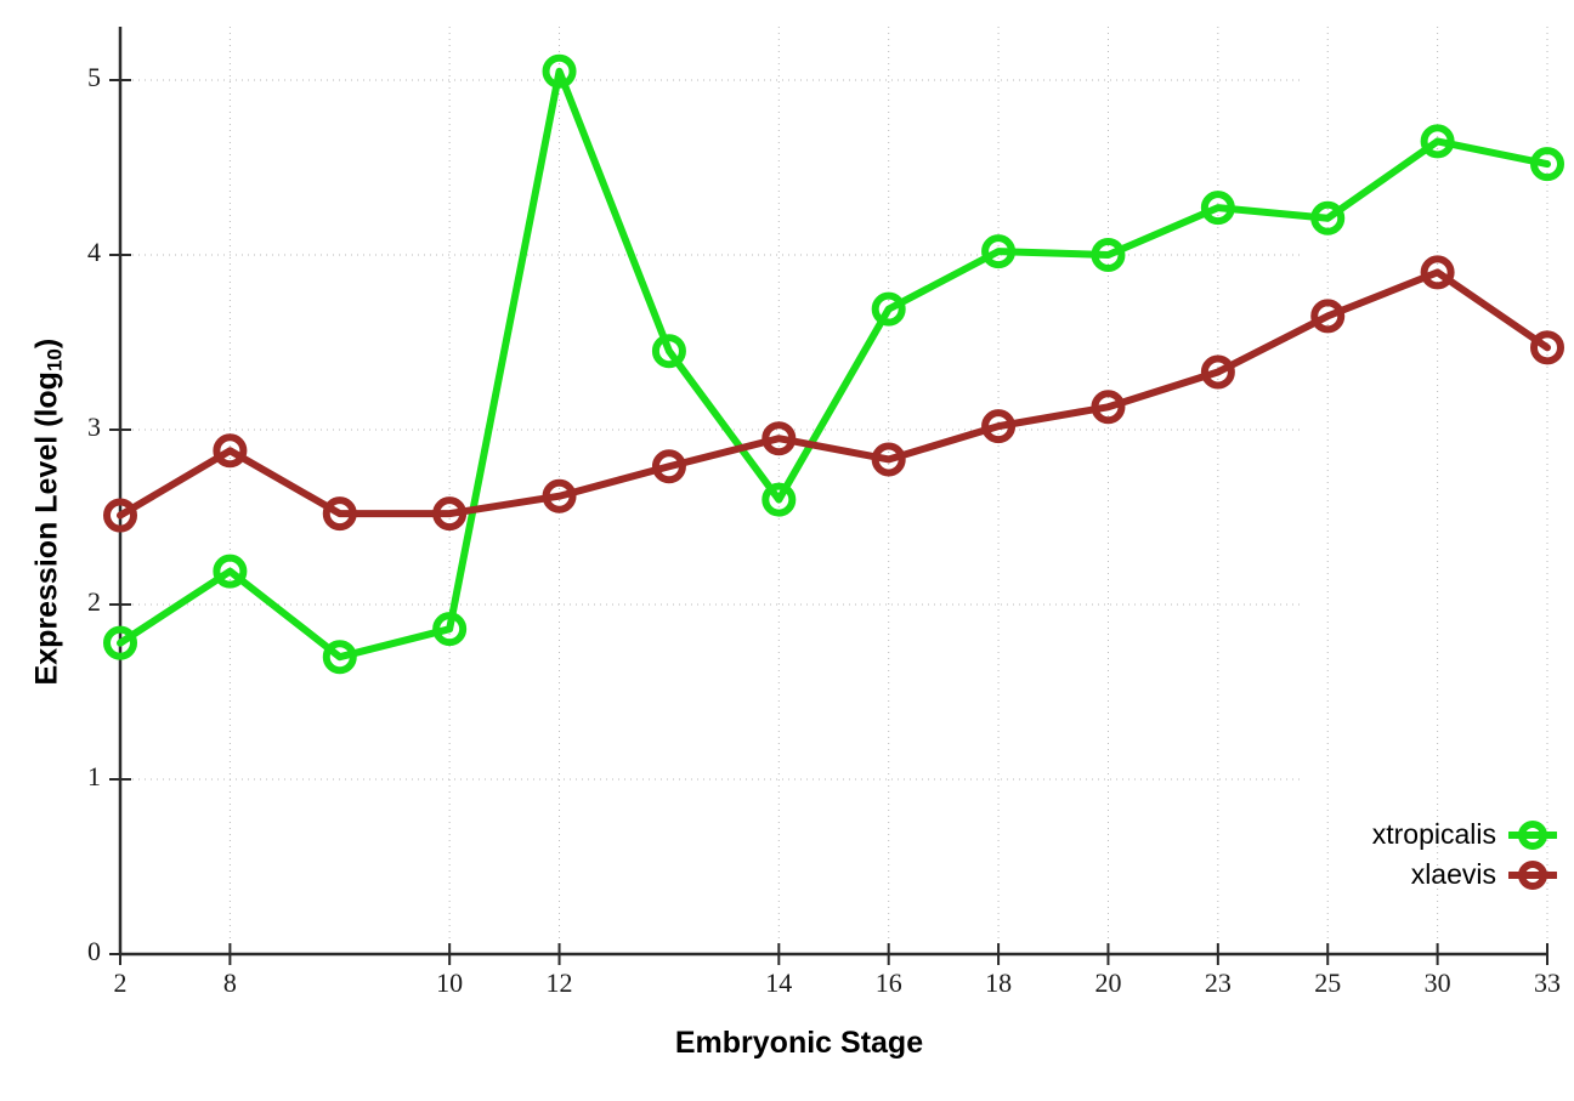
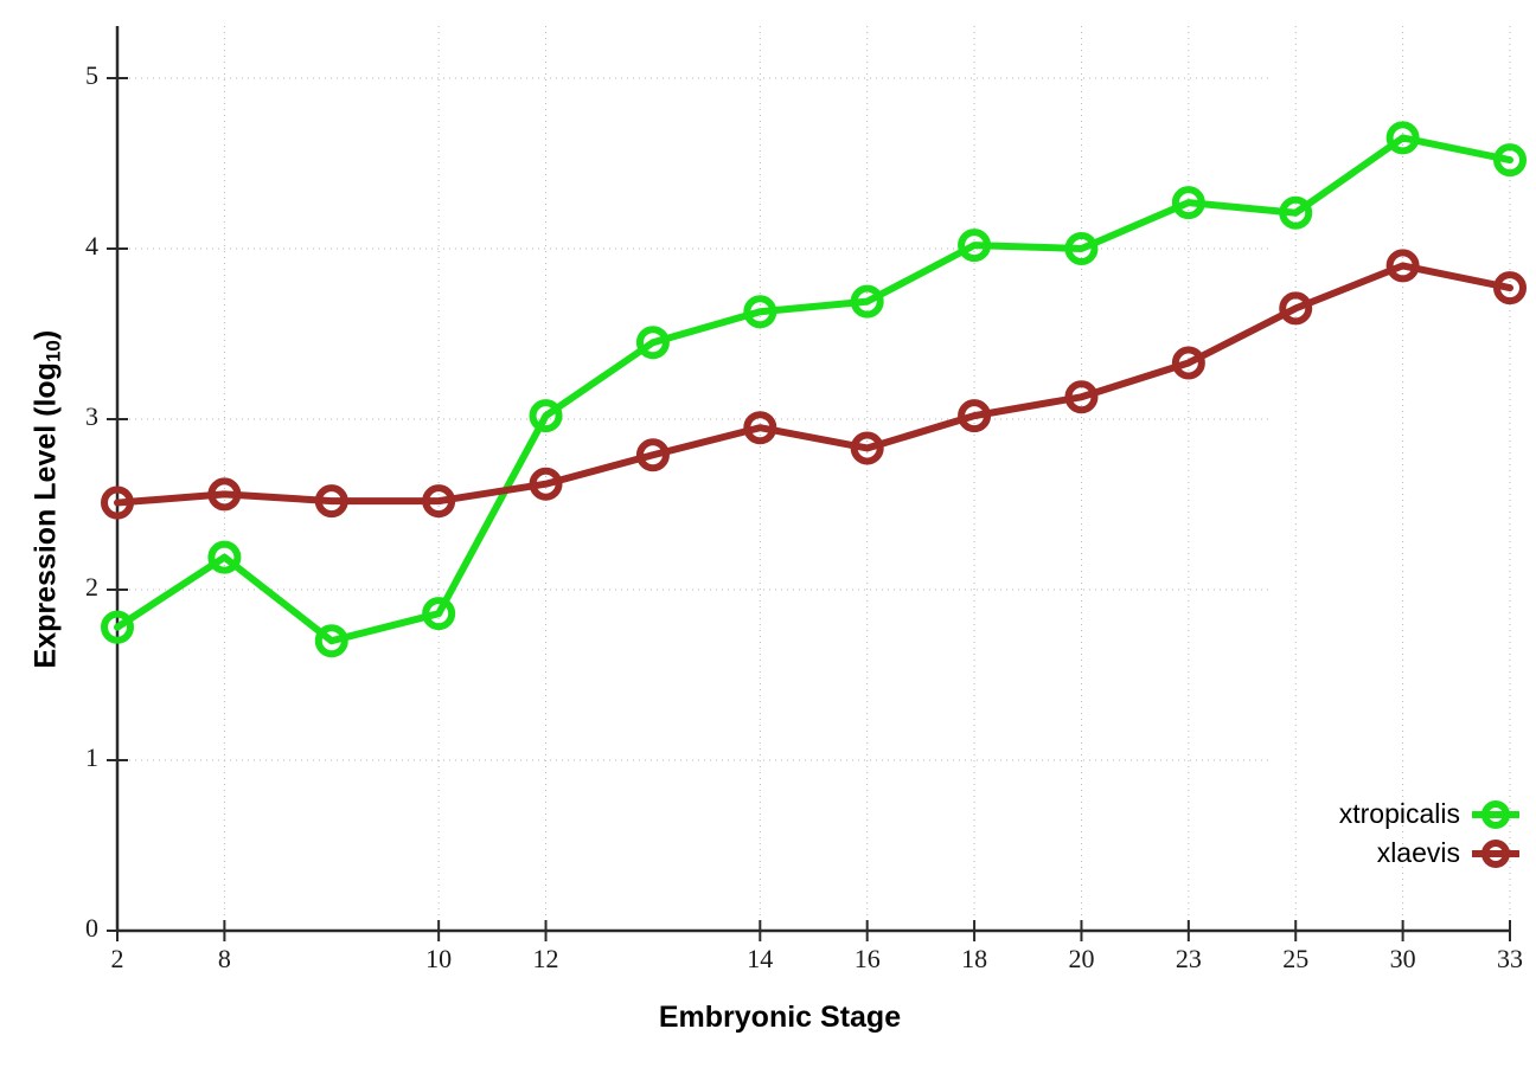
xlaevis/8: 2.88 -> 2.56
xtropicalis/12: 5.05 -> 3.02
xtropicalis/14: 2.60 -> 3.63
xlaevis/33: 3.47 -> 3.77
